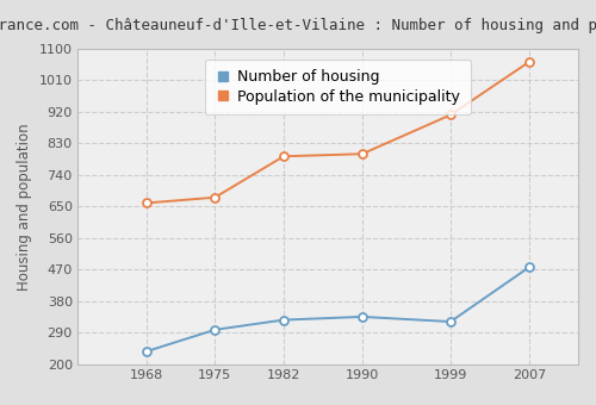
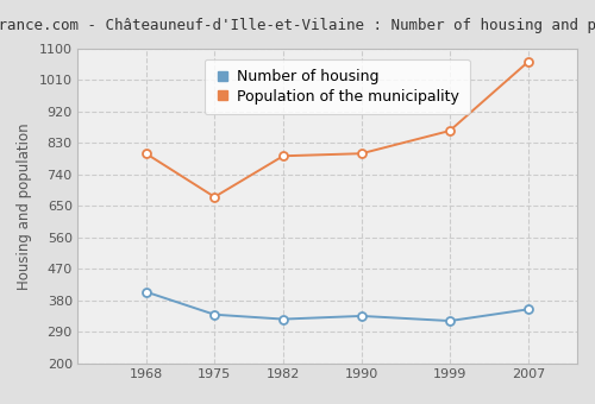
Number of housing/1968: 237 -> 405
Population of the municipality/1968: 660 -> 800
Number of housing/1975: 299 -> 340
Population of the municipality/1999: 911 -> 865
Number of housing/2007: 477 -> 355
